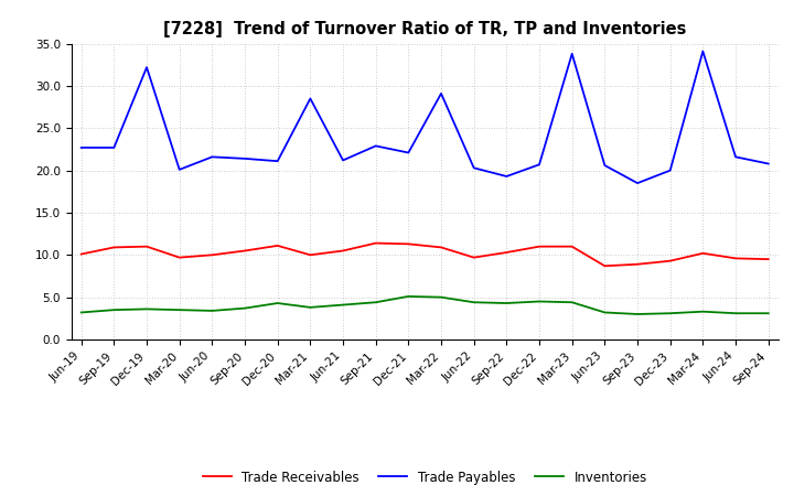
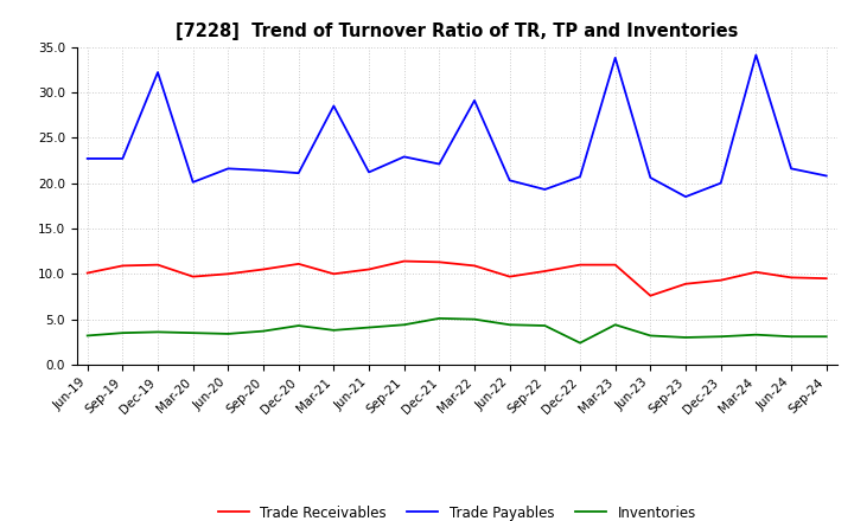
Inventories/Dec-22: 4.5 -> 2.4
Trade Receivables/Jun-23: 8.7 -> 7.6
